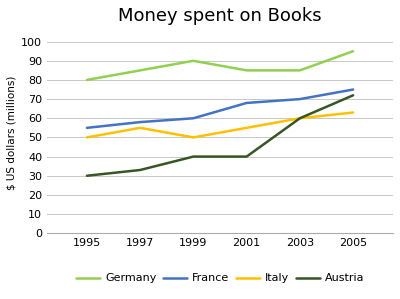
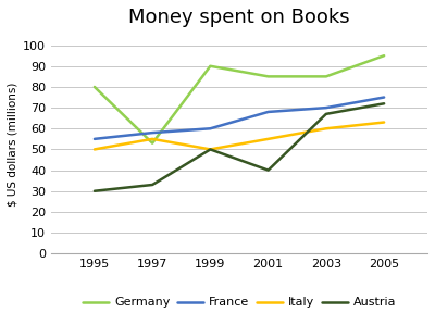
Germany/1997: 85 -> 53
Austria/1999: 40 -> 50
Austria/2003: 60 -> 67
